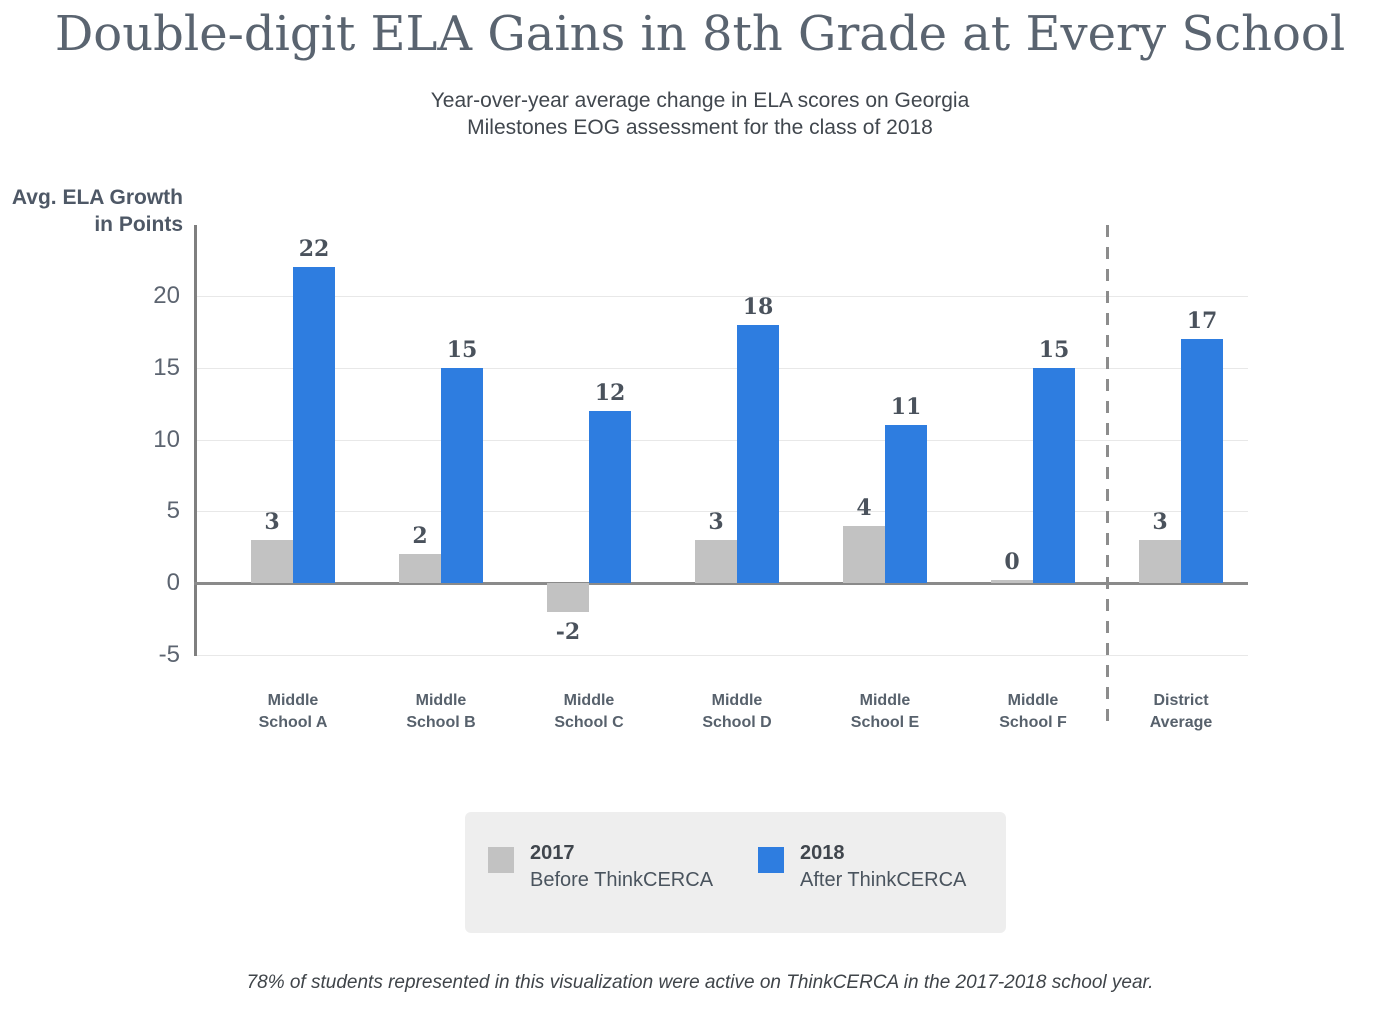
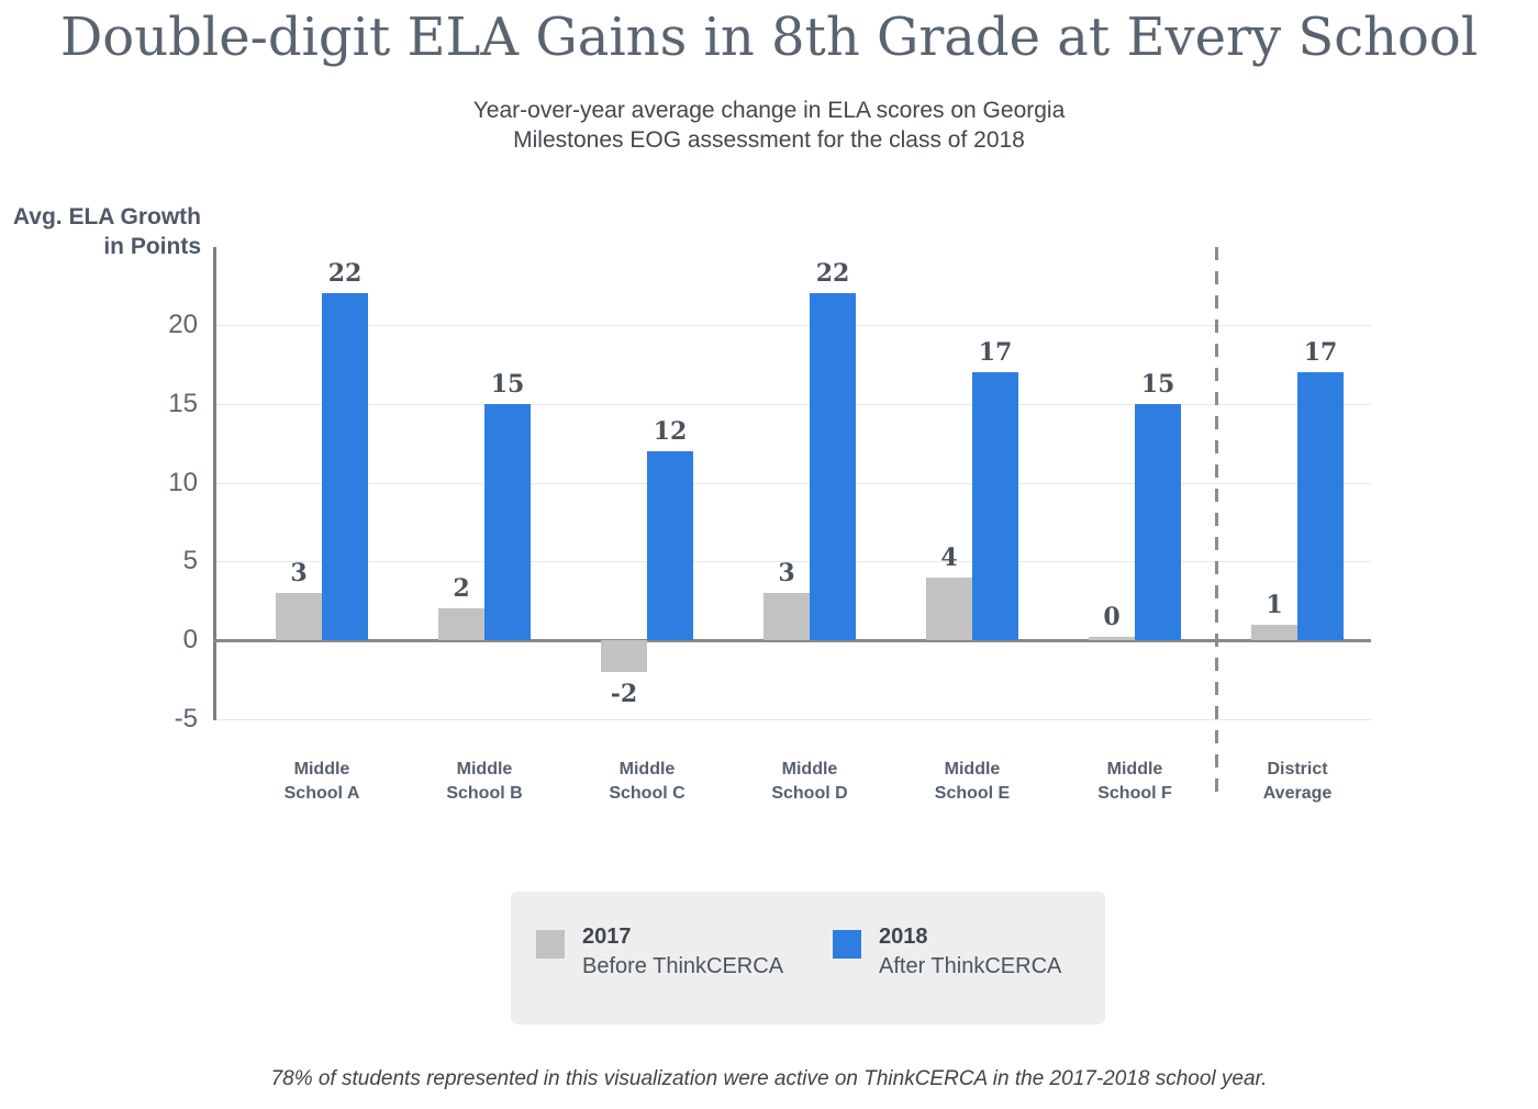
2018/Middle School D: 18 -> 22
2018/Middle School E: 11 -> 17
2017/District Average: 3 -> 1
